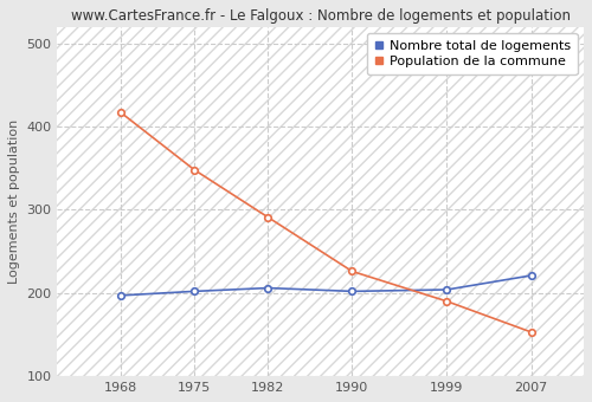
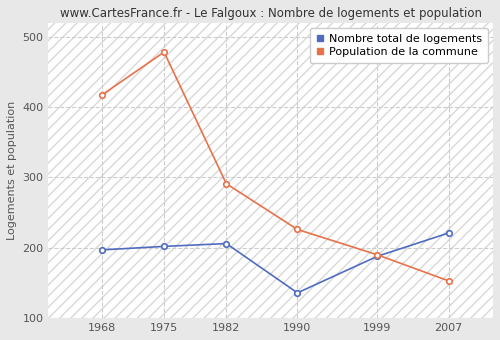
Population de la commune/1975: 348 -> 478
Nombre total de logements/1990: 202 -> 136
Nombre total de logements/1999: 204 -> 188
